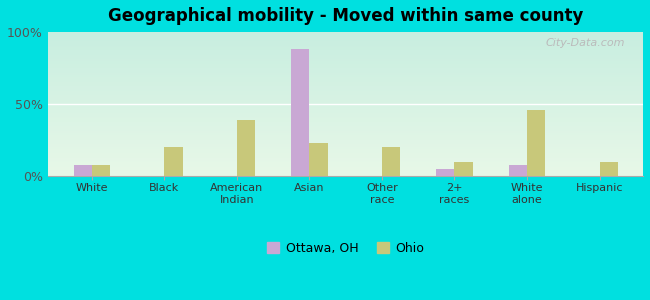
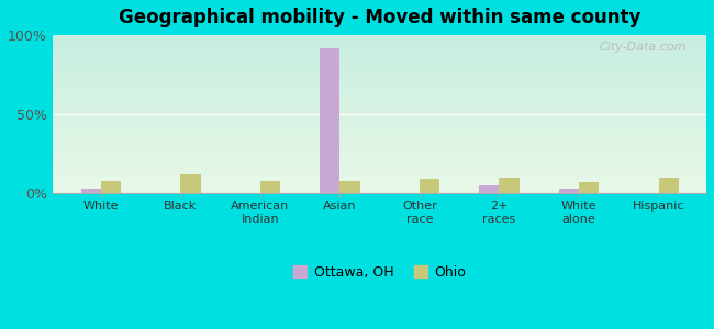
Ottawa, OH/White: 8% -> 3%
Ohio/Black: 20% -> 12%
Ohio/American Indian: 39% -> 8%
Ottawa, OH/Asian: 88% -> 92%
Ohio/Asian: 23% -> 8%
Ohio/Other race: 20% -> 9%
Ottawa, OH/White alone: 8% -> 3%
Ohio/White alone: 46% -> 7%
